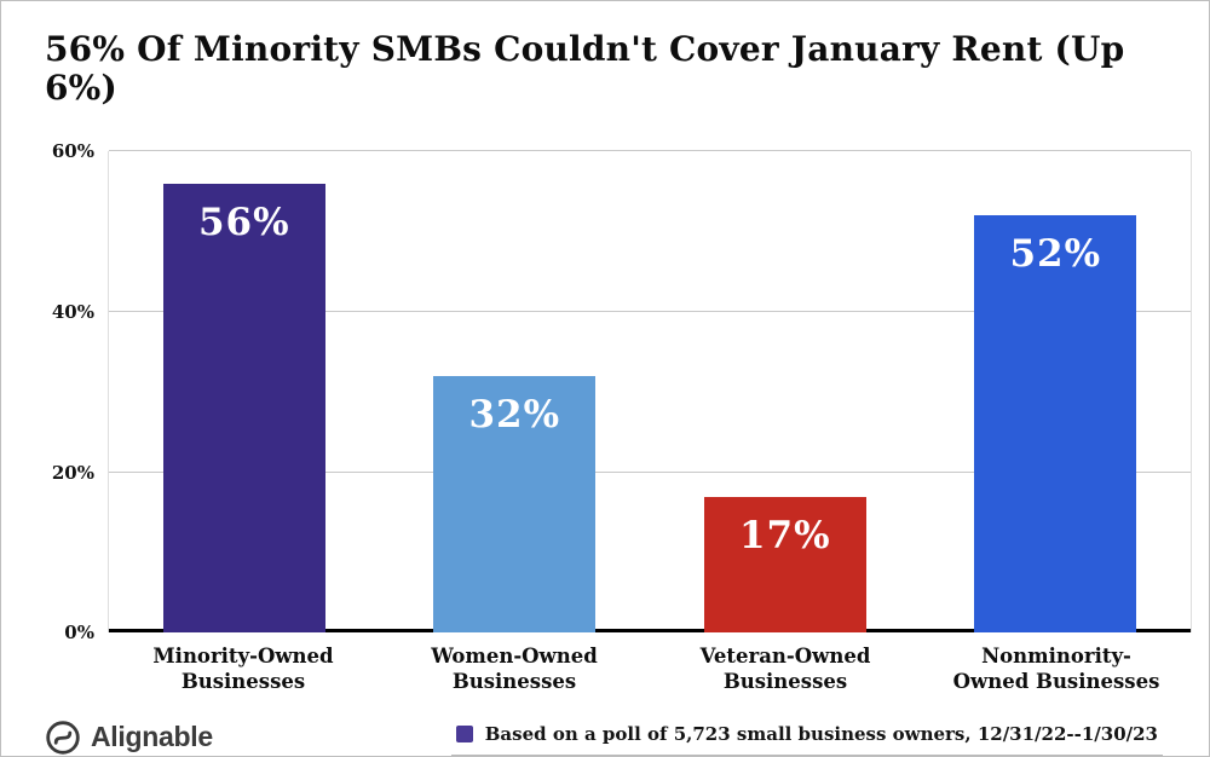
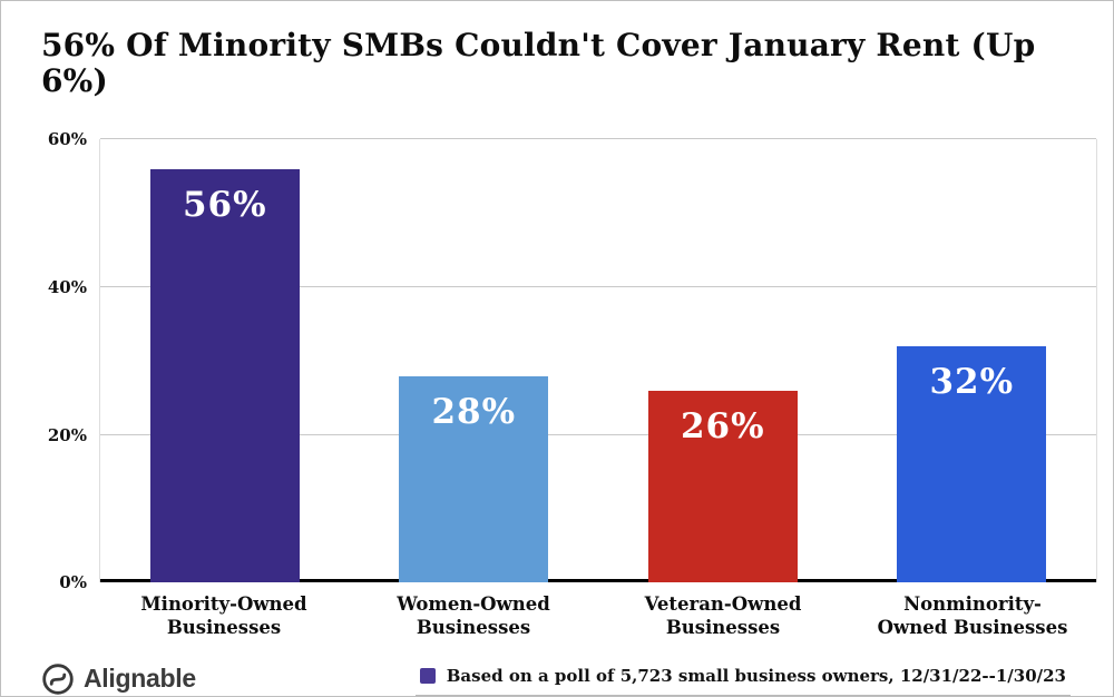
Women-Owned Businesses: 32% -> 28%
Veteran-Owned Businesses: 17% -> 26%
Nonminority-Owned Businesses: 52% -> 32%
